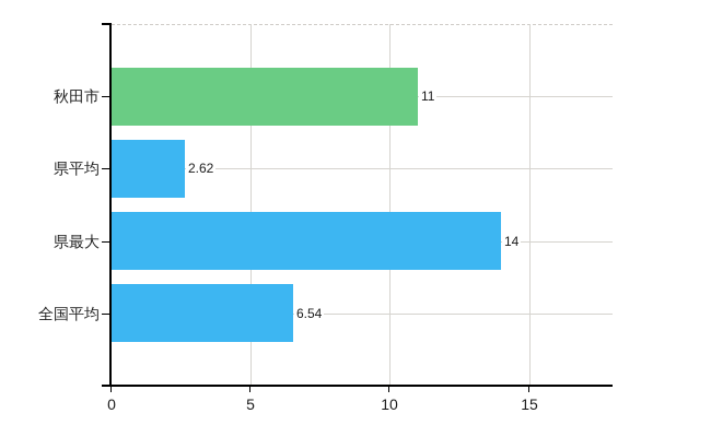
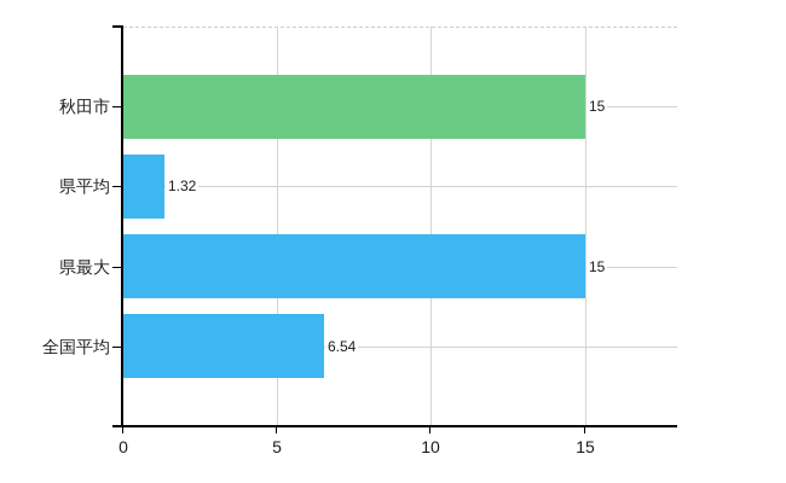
秋田市: 11 -> 15
県平均: 2.62 -> 1.32
県最大: 14 -> 15
